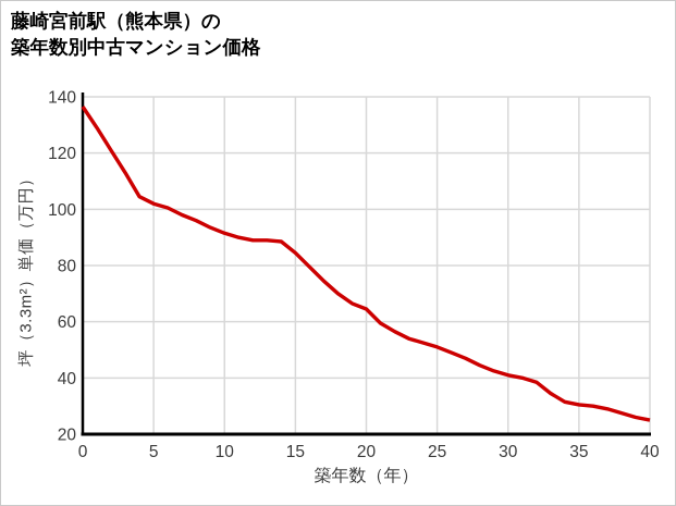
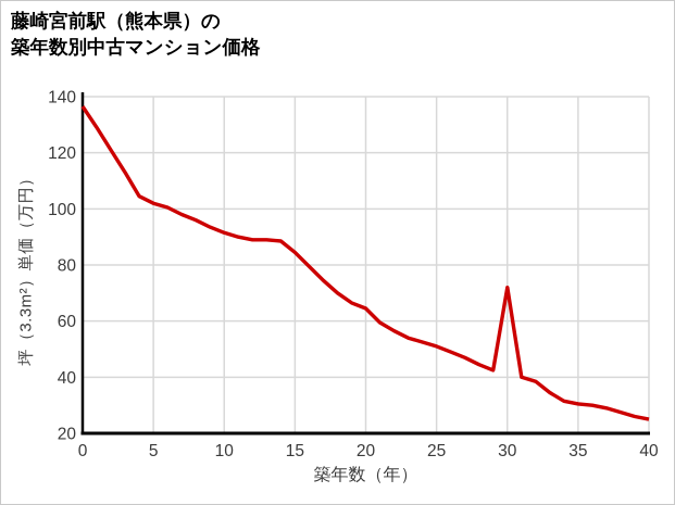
30: 41 -> 72
